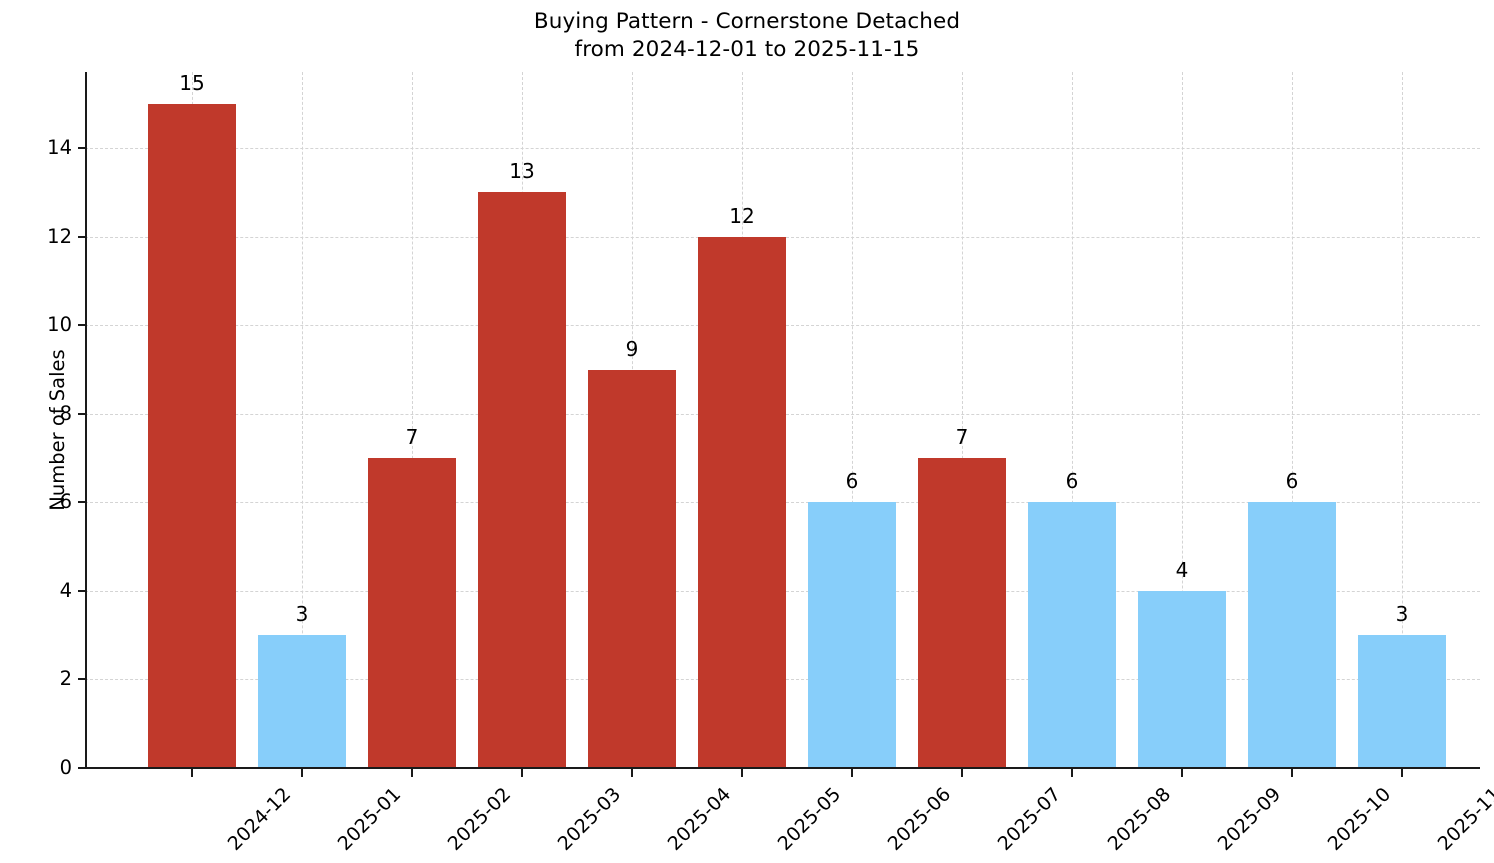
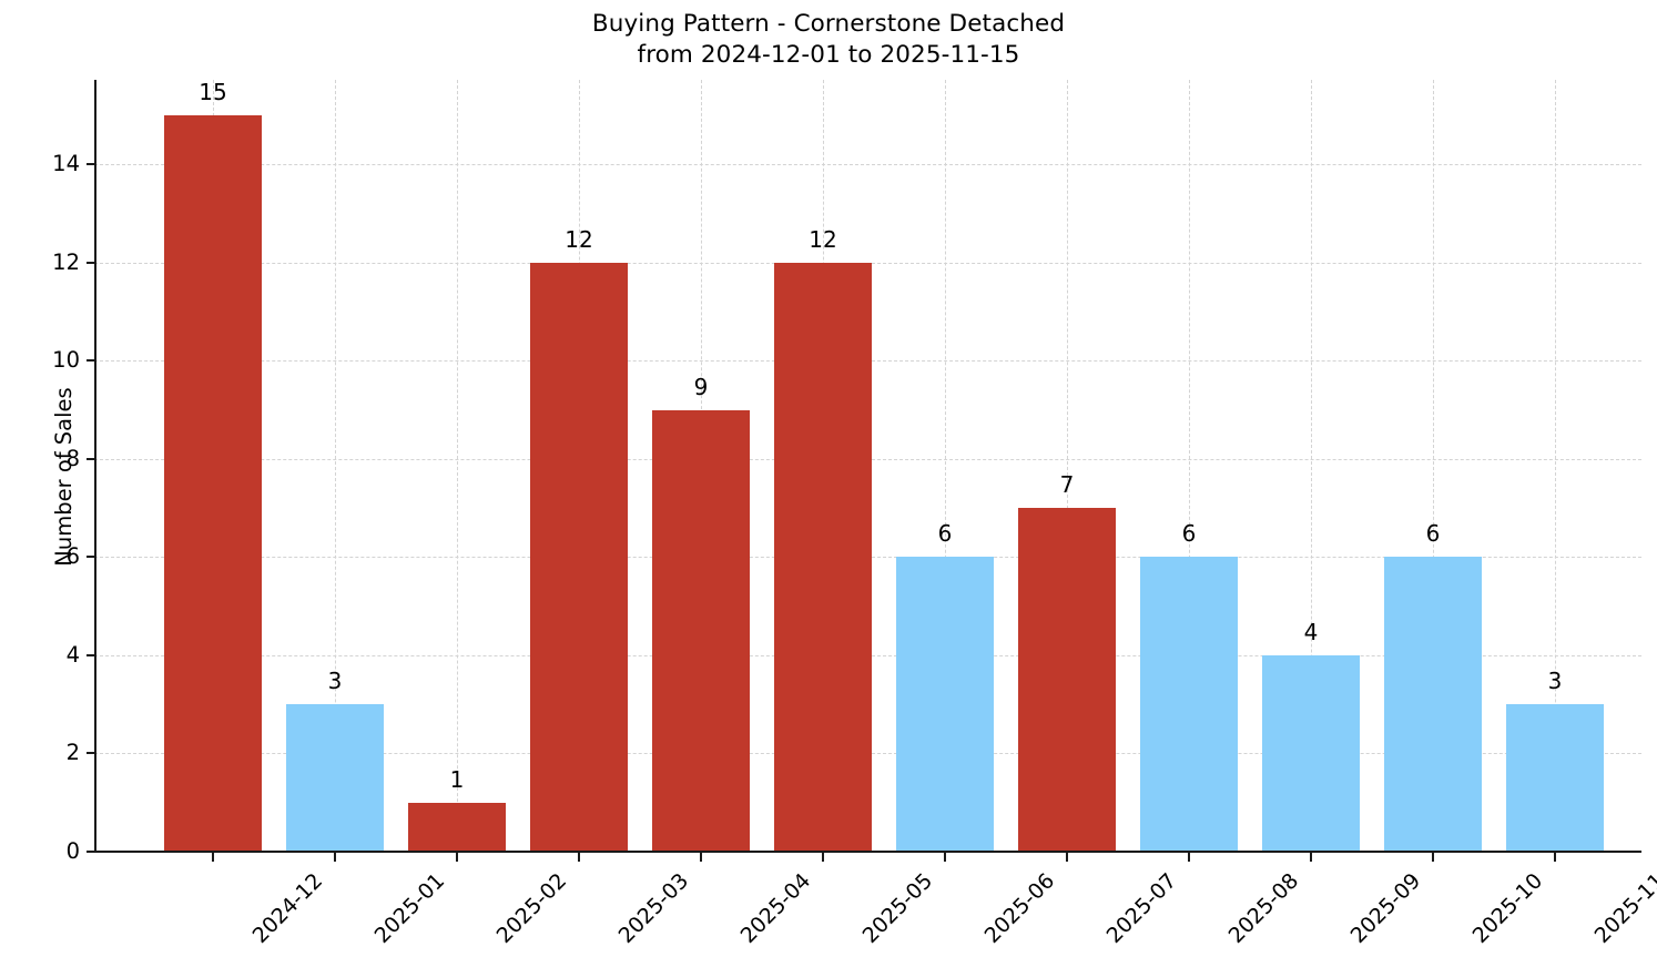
2025-02: 7 -> 1
2025-03: 13 -> 12
